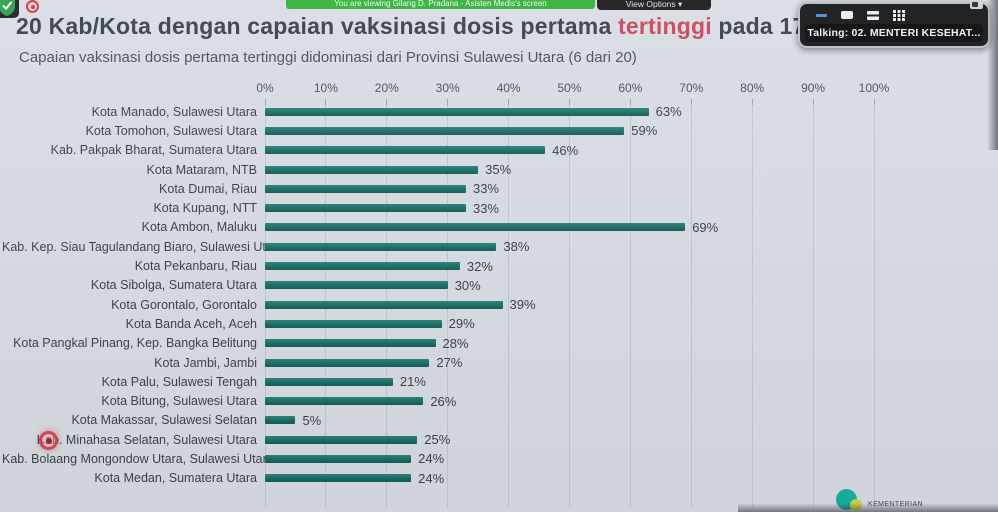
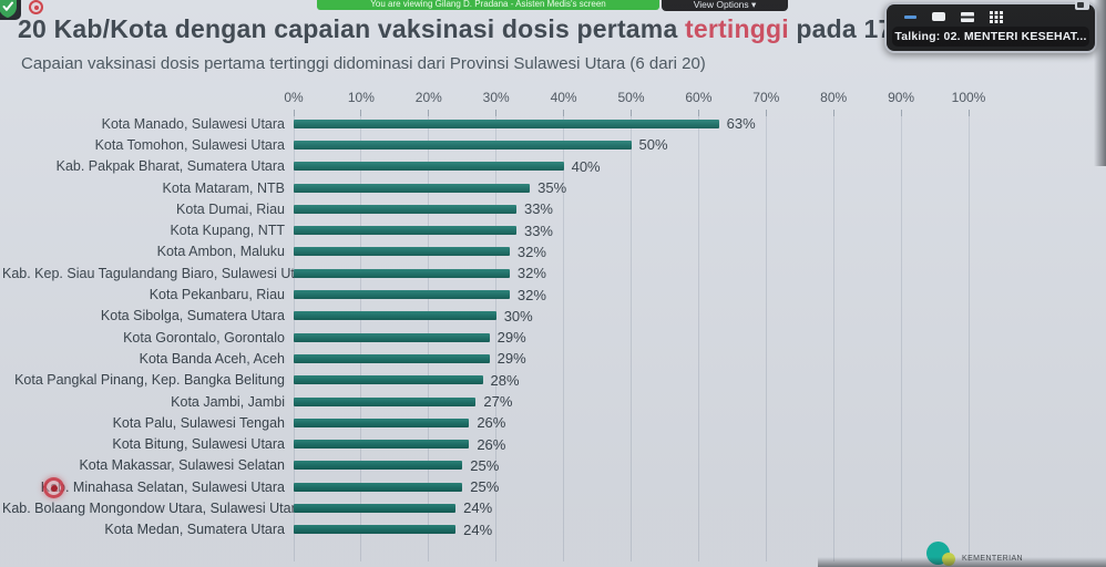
Kota Tomohon, Sulawesi Utara: 59% -> 50%
Kab. Pakpak Bharat, Sumatera Utara: 46% -> 40%
Kota Ambon, Maluku: 69% -> 32%
Kab. Kep. Siau Tagulandang Biaro, Sulawesi Utara: 38% -> 32%
Kota Gorontalo, Gorontalo: 39% -> 29%
Kota Palu, Sulawesi Tengah: 21% -> 26%
Kota Makassar, Sulawesi Selatan: 5% -> 25%
